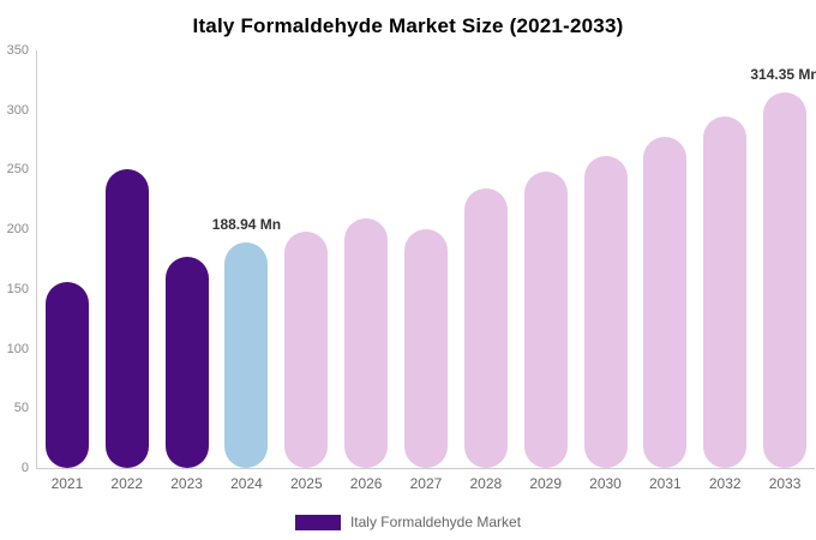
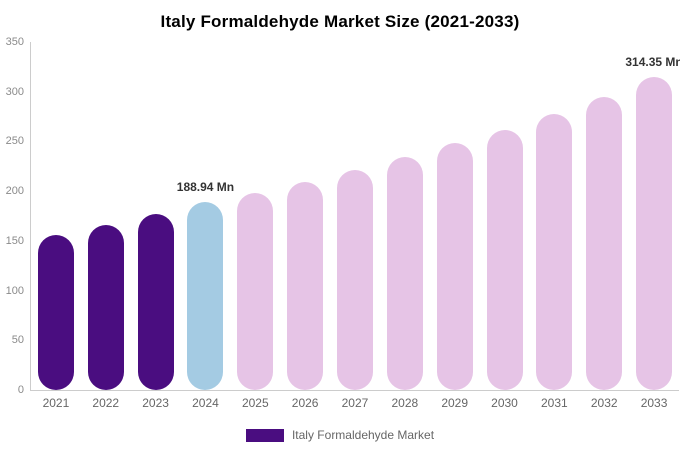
2022: 250 -> 170
2027: 200 -> 220
